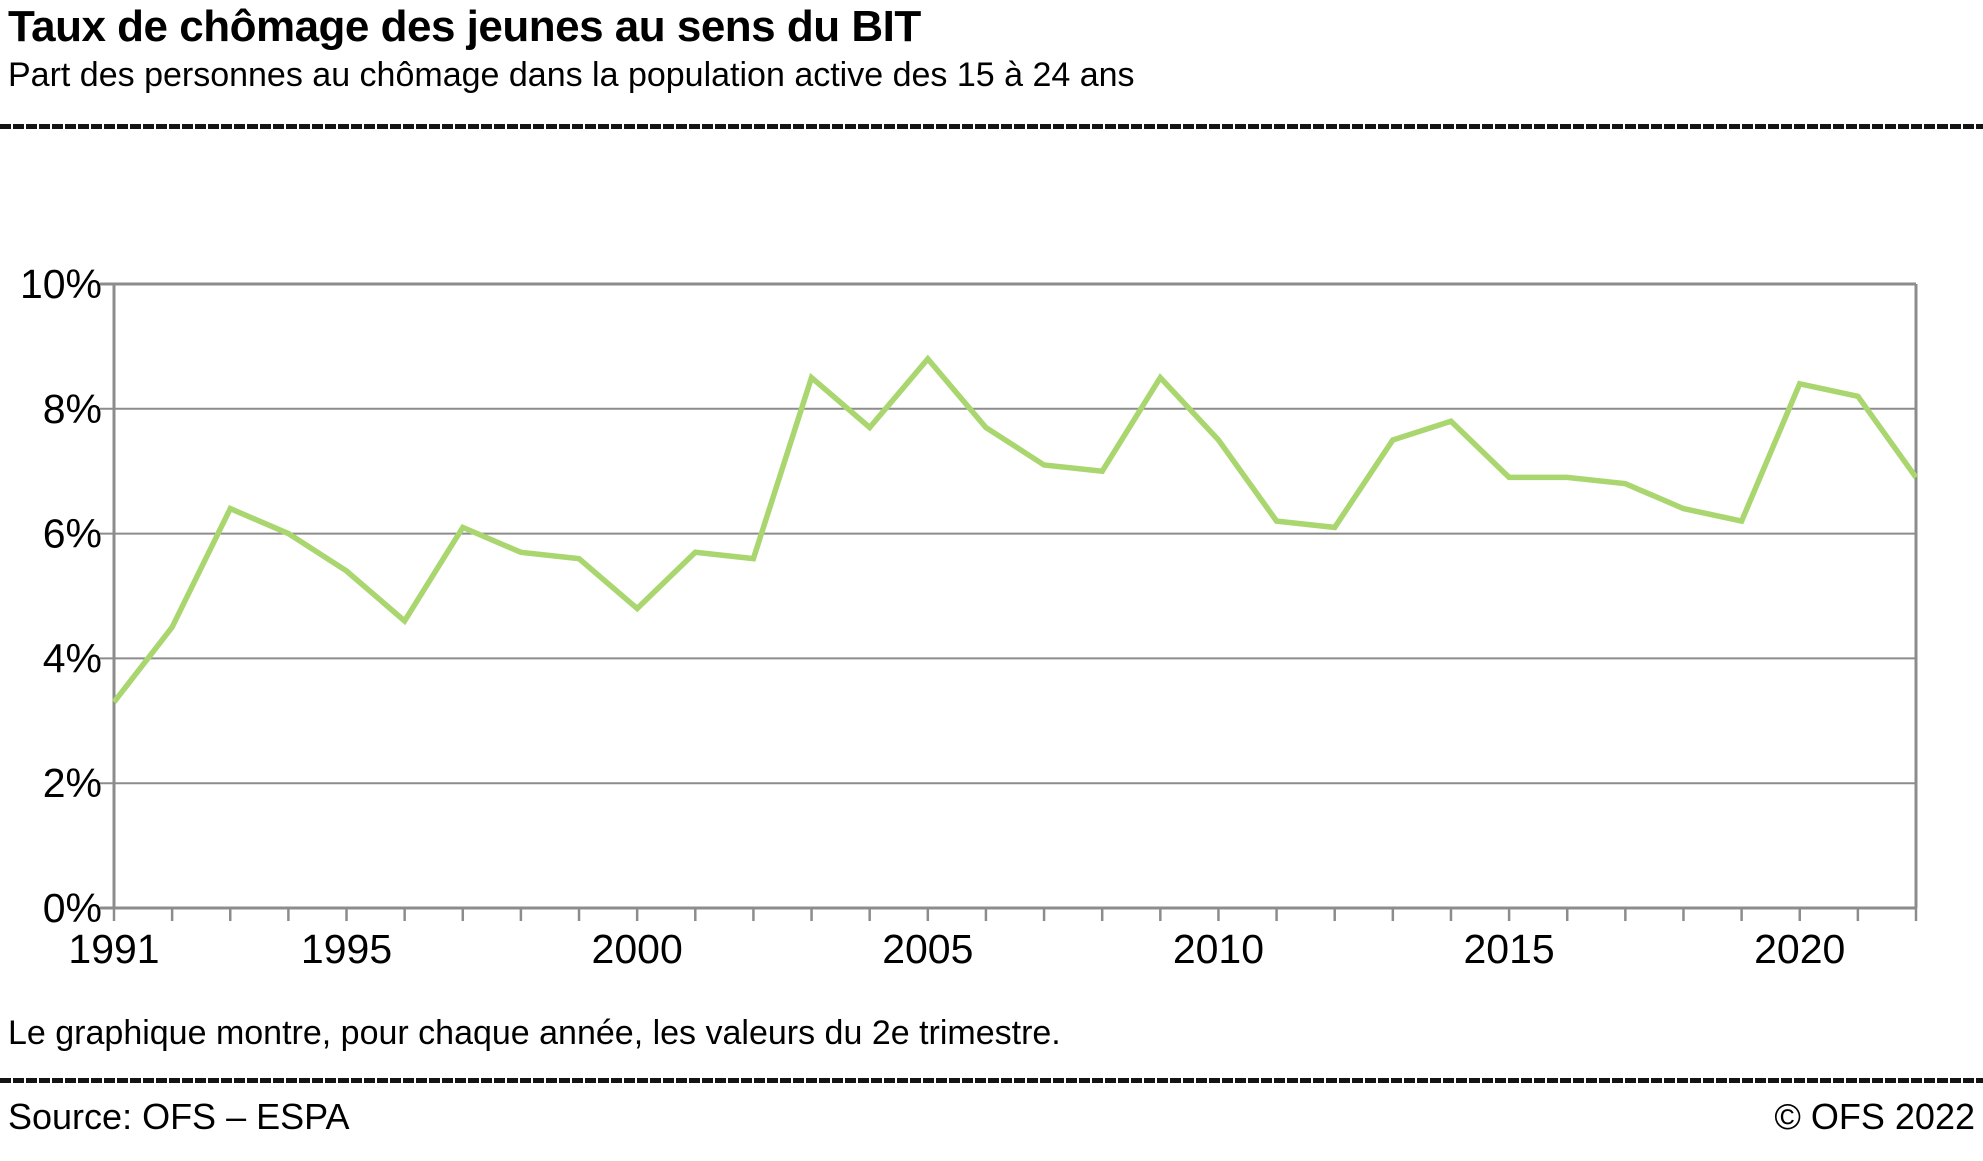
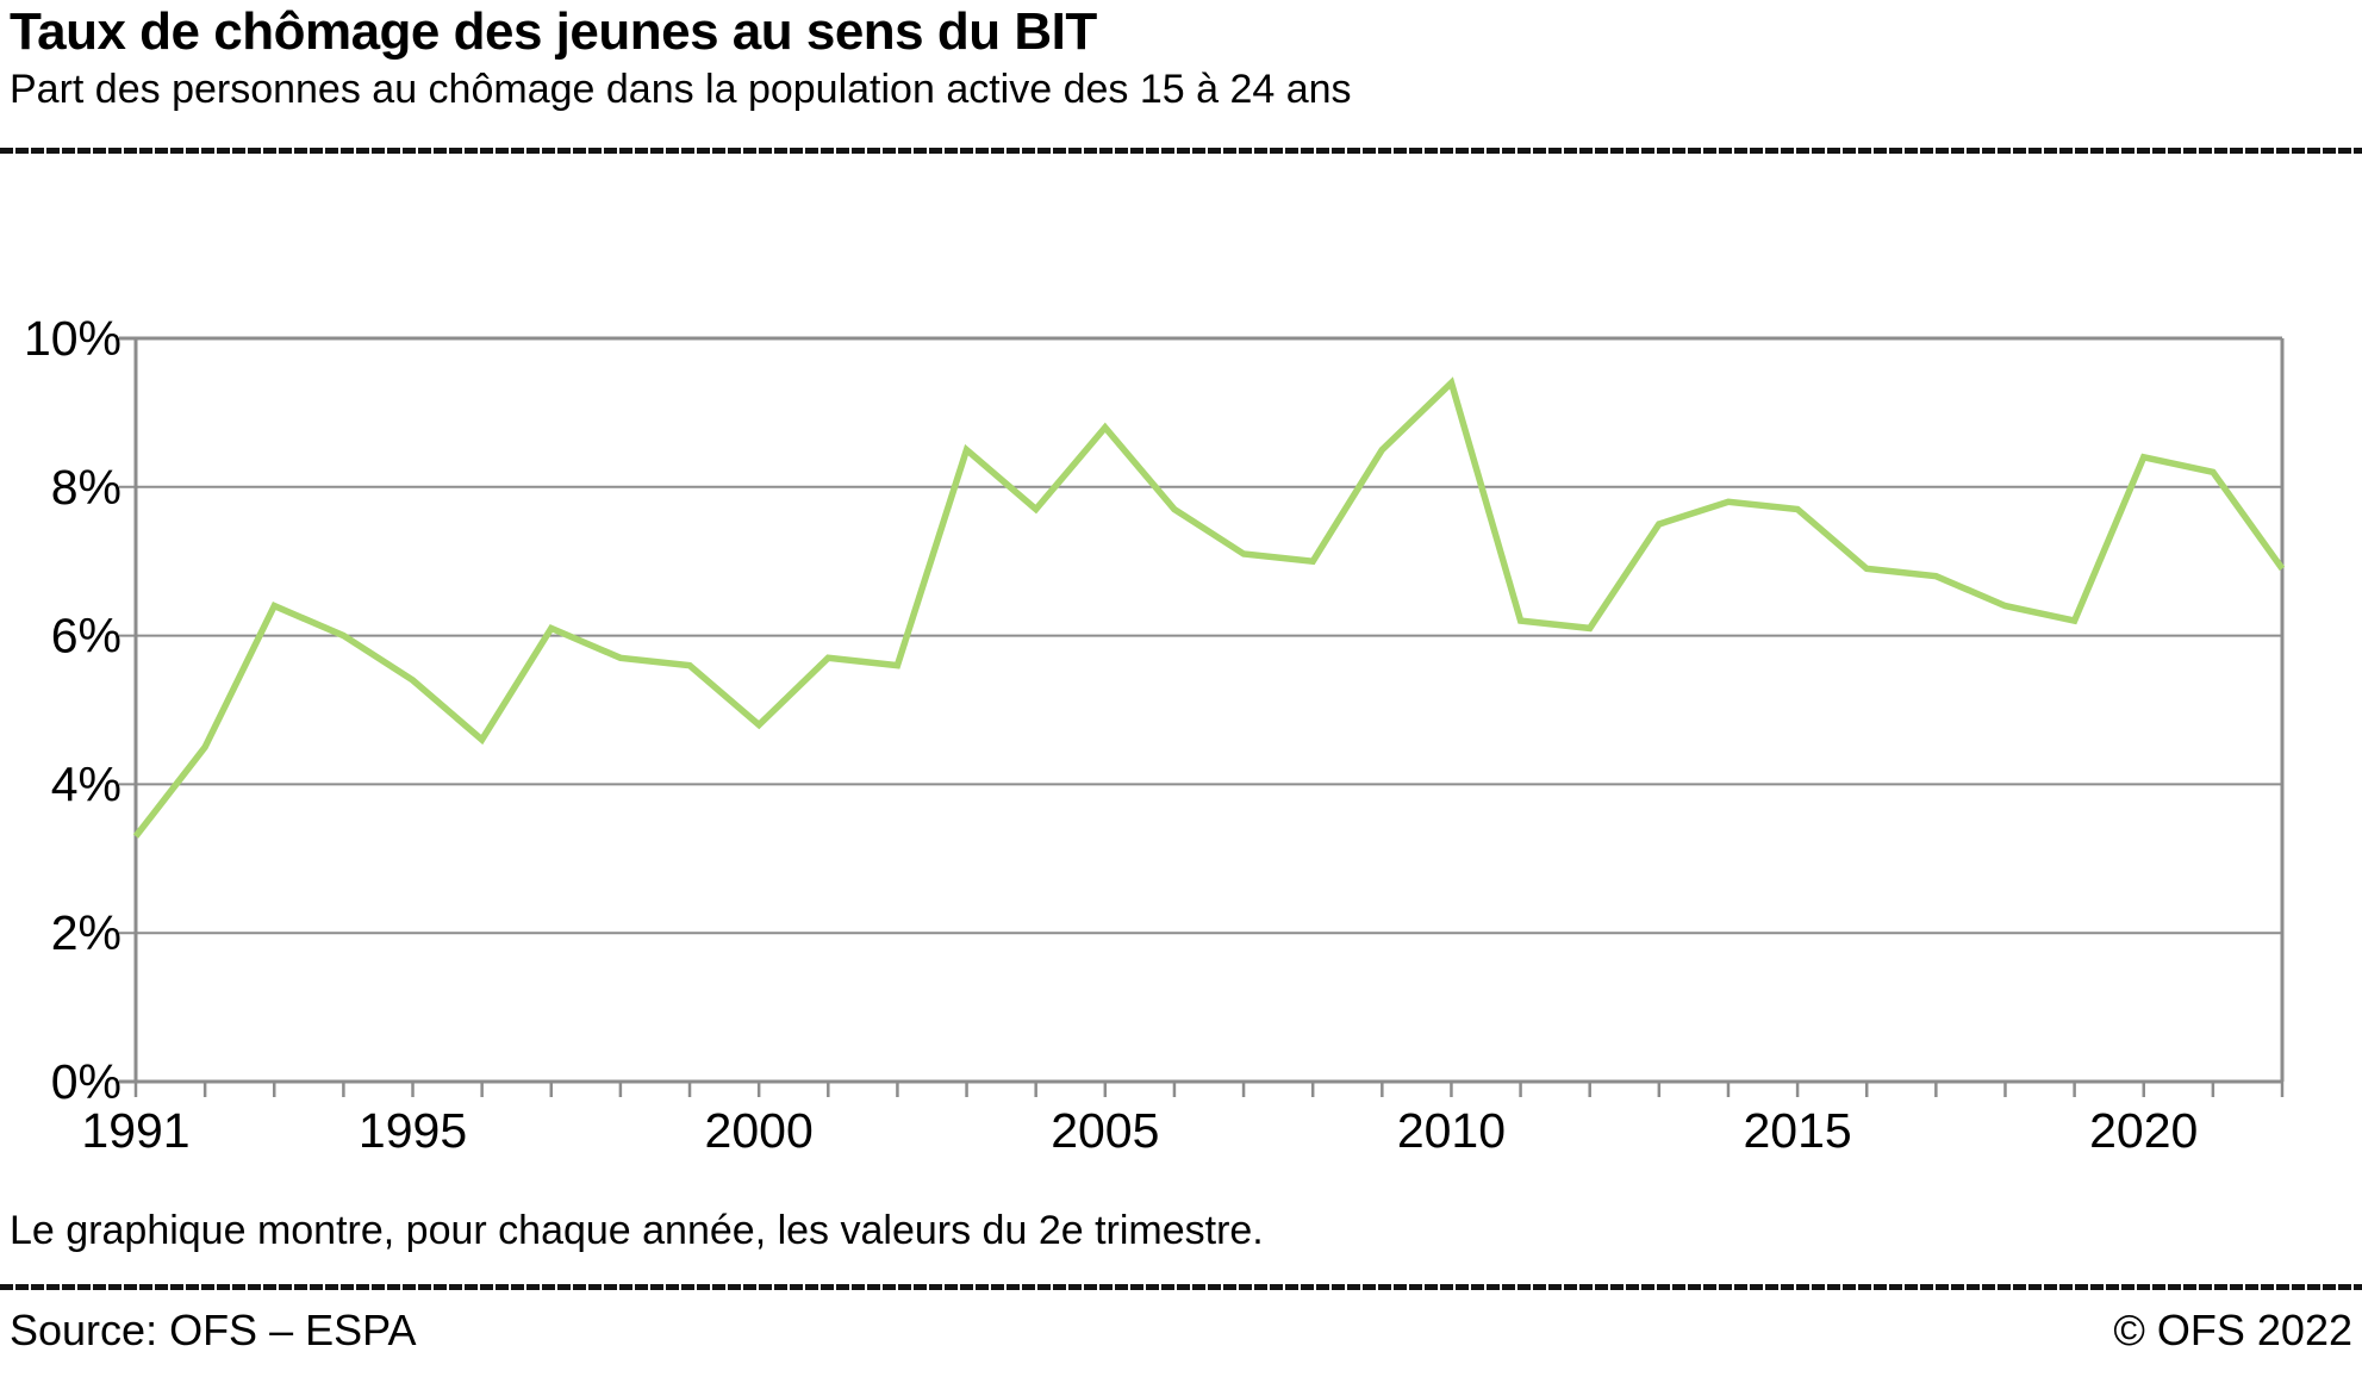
2010: 7.5% -> 9.4%
2015: 6.9% -> 7.7%
